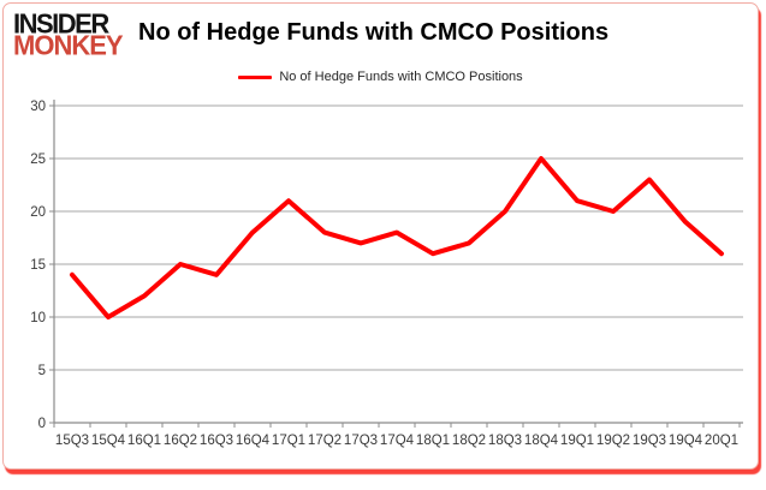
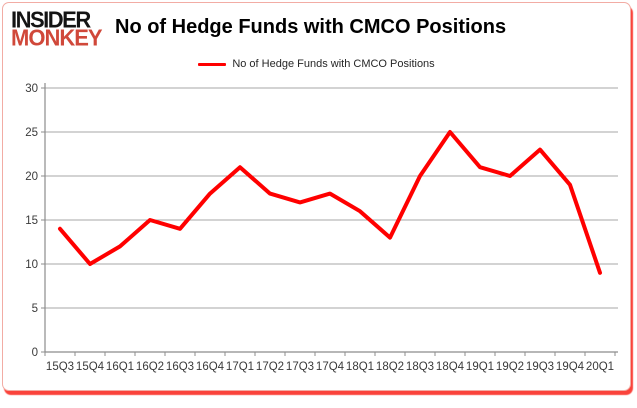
18Q2: 17 -> 13
20Q1: 16 -> 9
